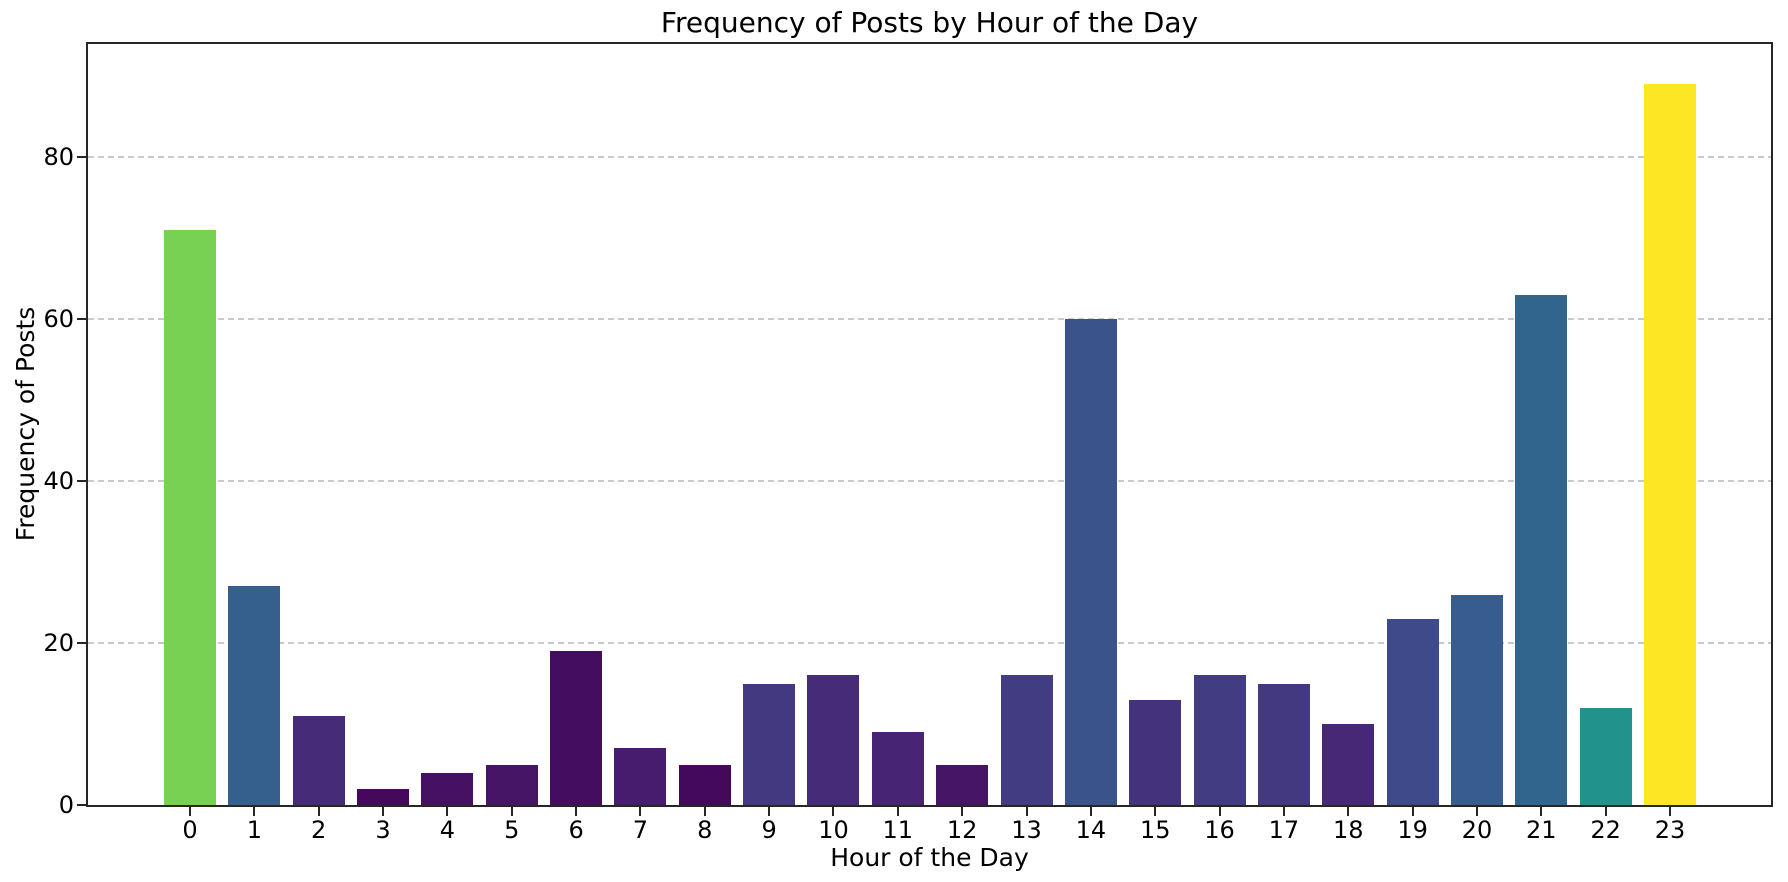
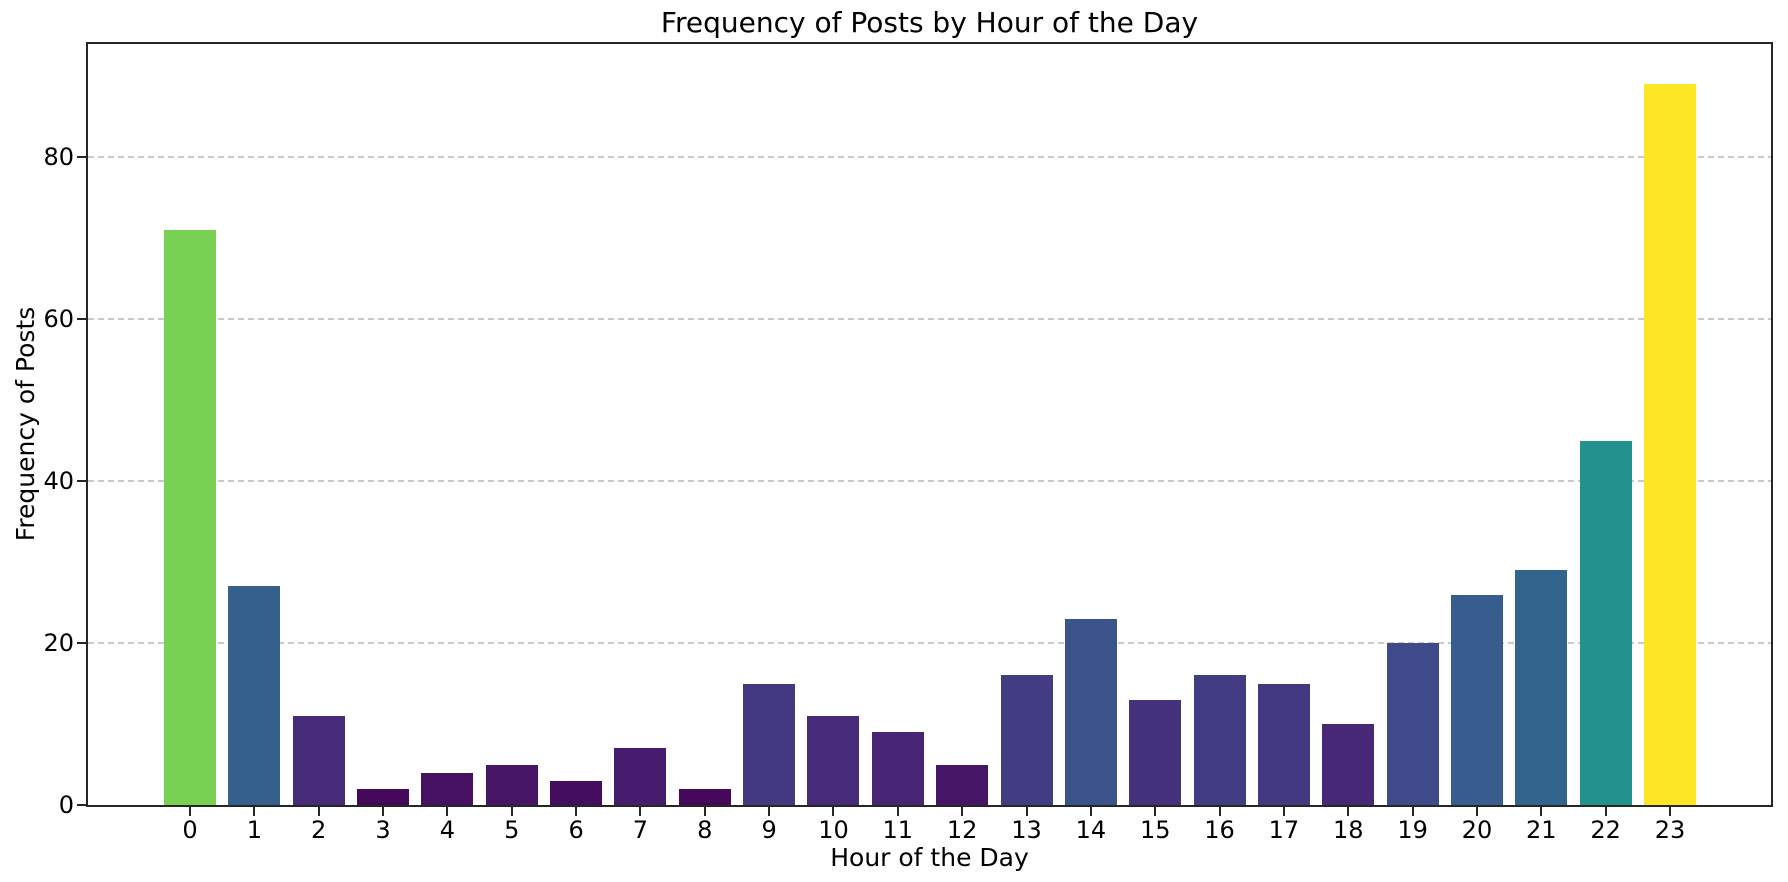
6: 19 -> 3
8: 5 -> 2
10: 16 -> 11
14: 60 -> 23
19: 23 -> 20
21: 63 -> 29
22: 12 -> 45
